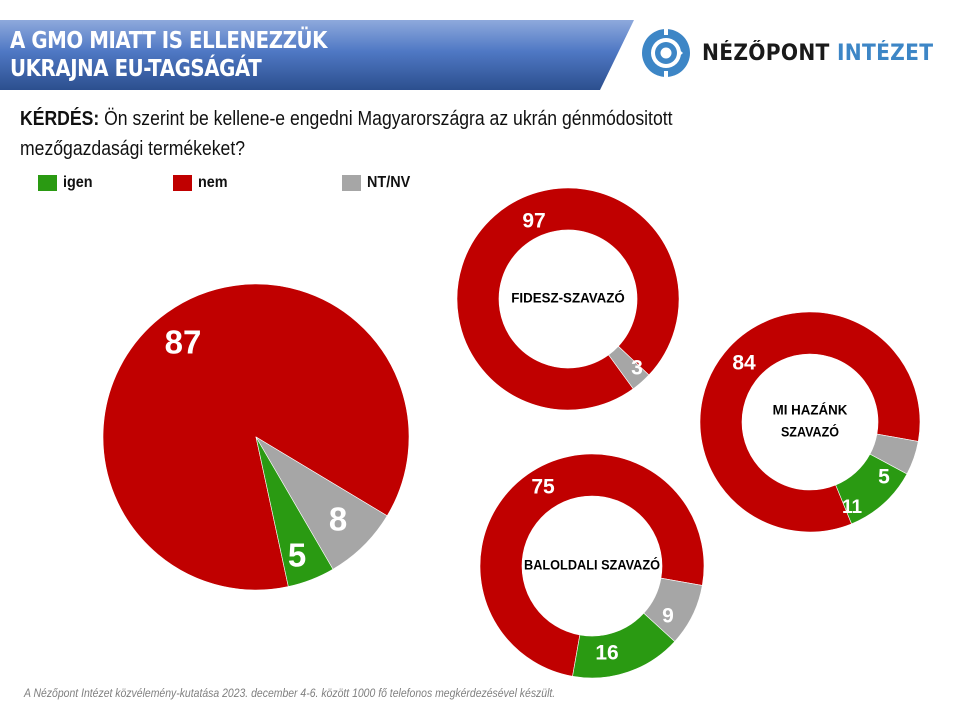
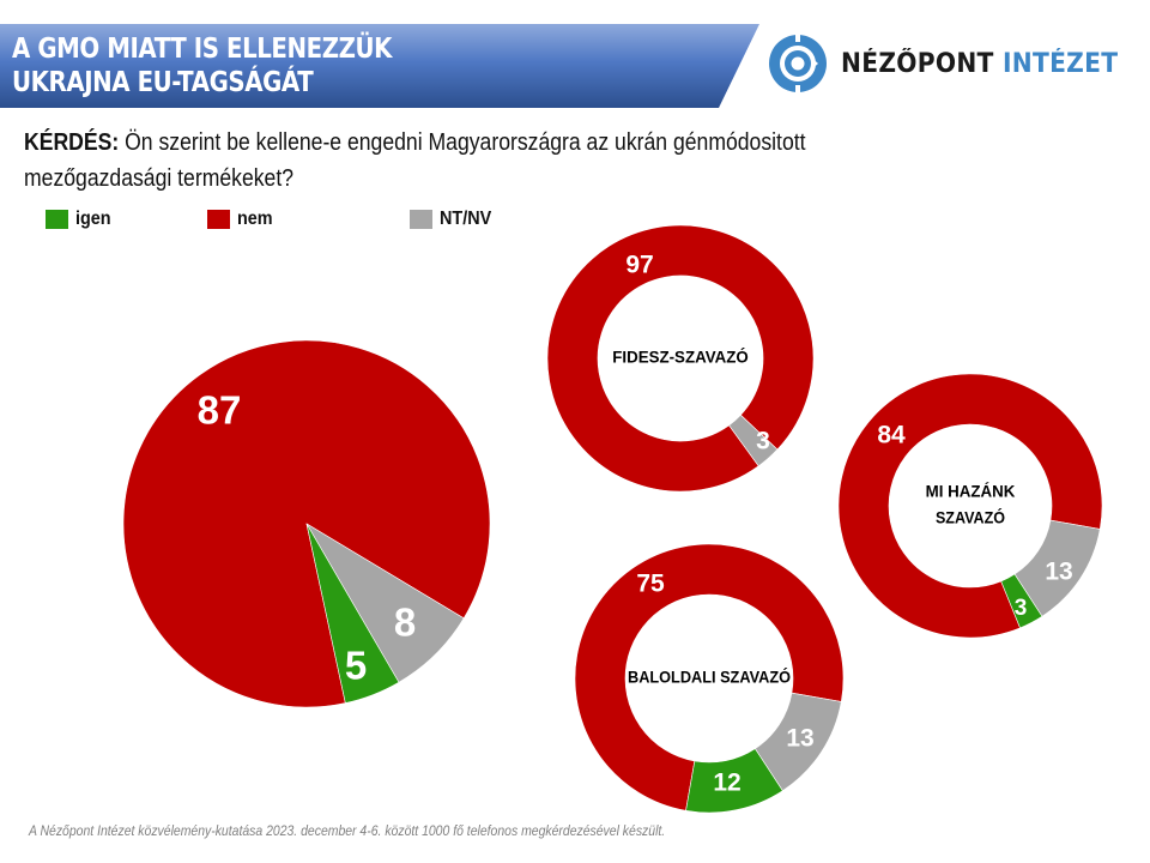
MI HAZÁNK SZAVAZÓ/NT/NV: 5 -> 13
MI HAZÁNK SZAVAZÓ/igen: 11 -> 3
BALOLDALI SZAVAZÓ/NT/NV: 9 -> 13
BALOLDALI SZAVAZÓ/igen: 16 -> 12
